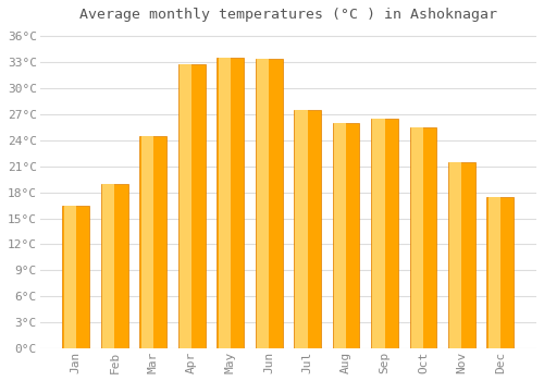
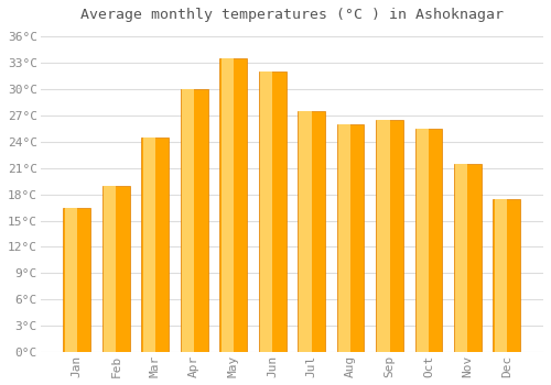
Apr: 32.8°C -> 30.0°C
Jun: 33.4°C -> 32.0°C
